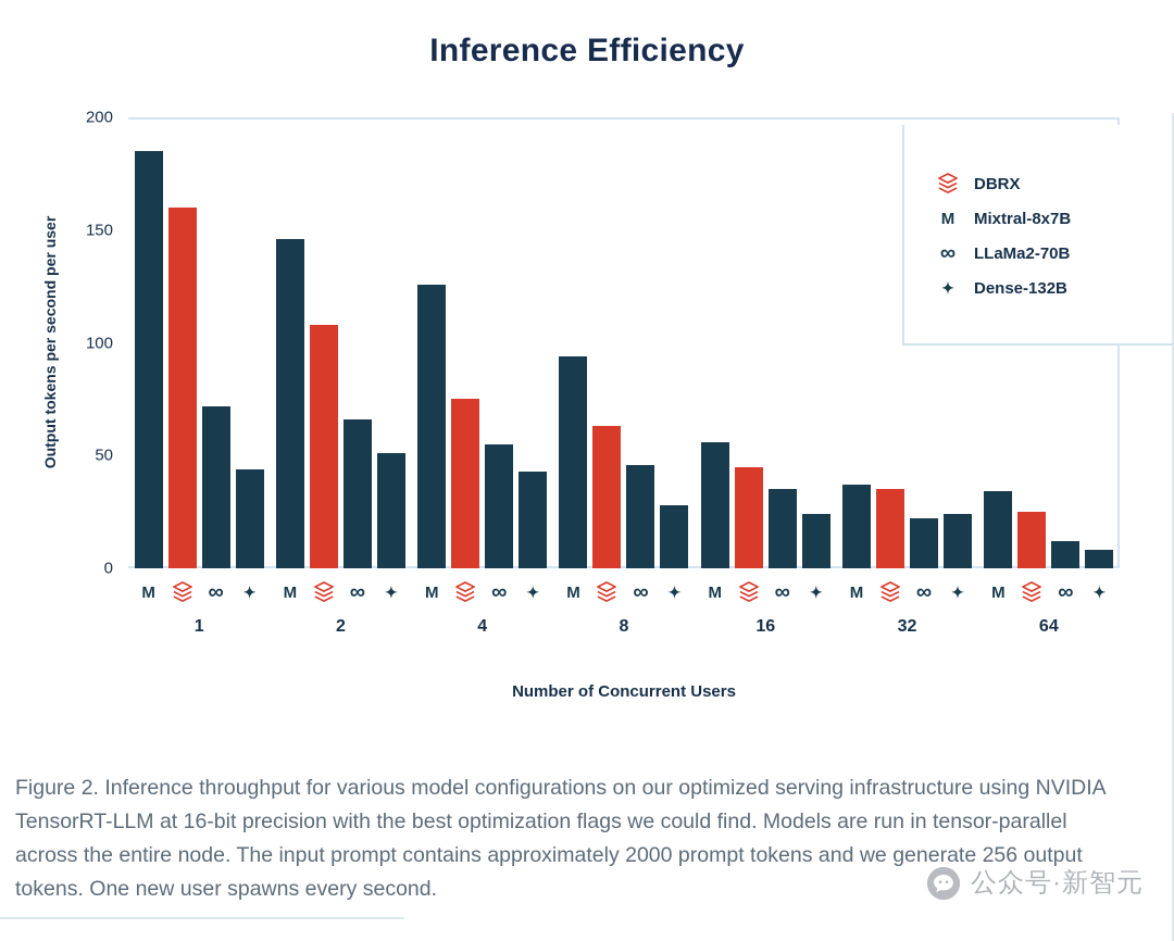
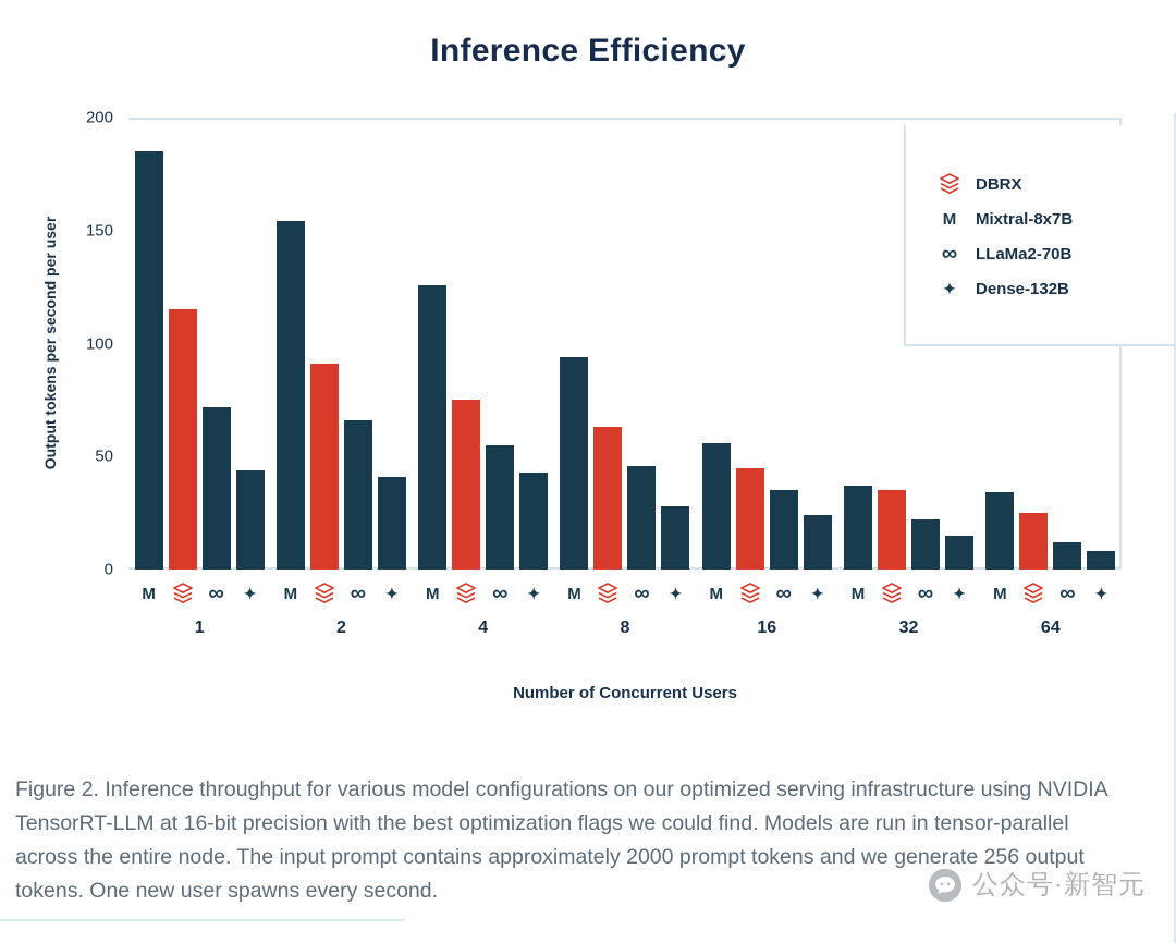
DBRX/1: 160 -> 115
Mixtral-8x7B/2: 146 -> 154
DBRX/2: 108 -> 91
Dense-132B/2: 51 -> 41
Dense-132B/32: 24 -> 15
